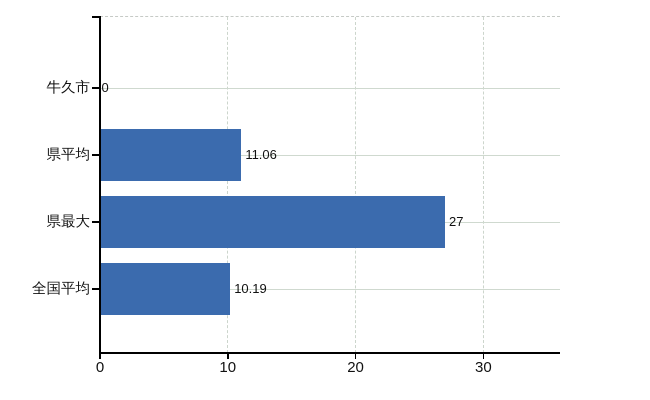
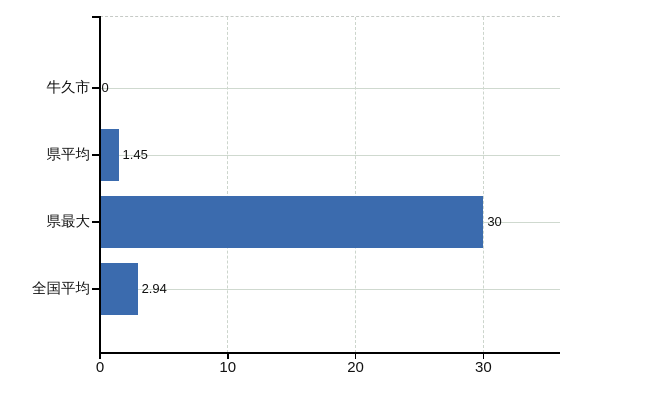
県平均: 11.06 -> 1.45
県最大: 27 -> 30
全国平均: 10.19 -> 2.94
